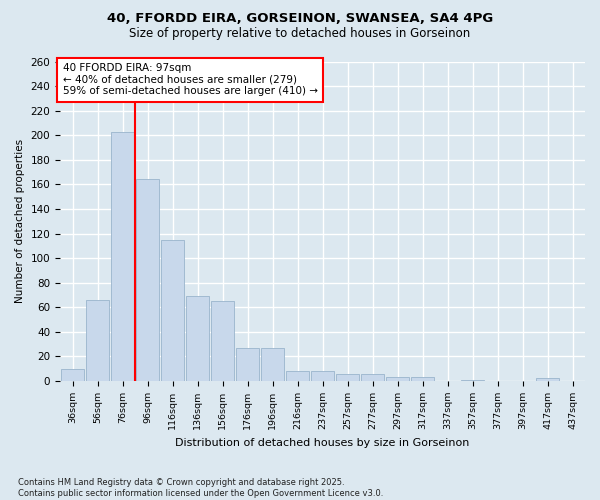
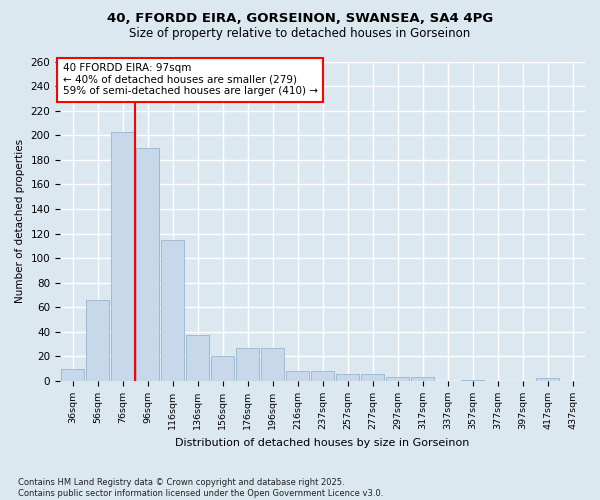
96sqm: 164 -> 190
136sqm: 69 -> 37
156sqm: 65 -> 20
